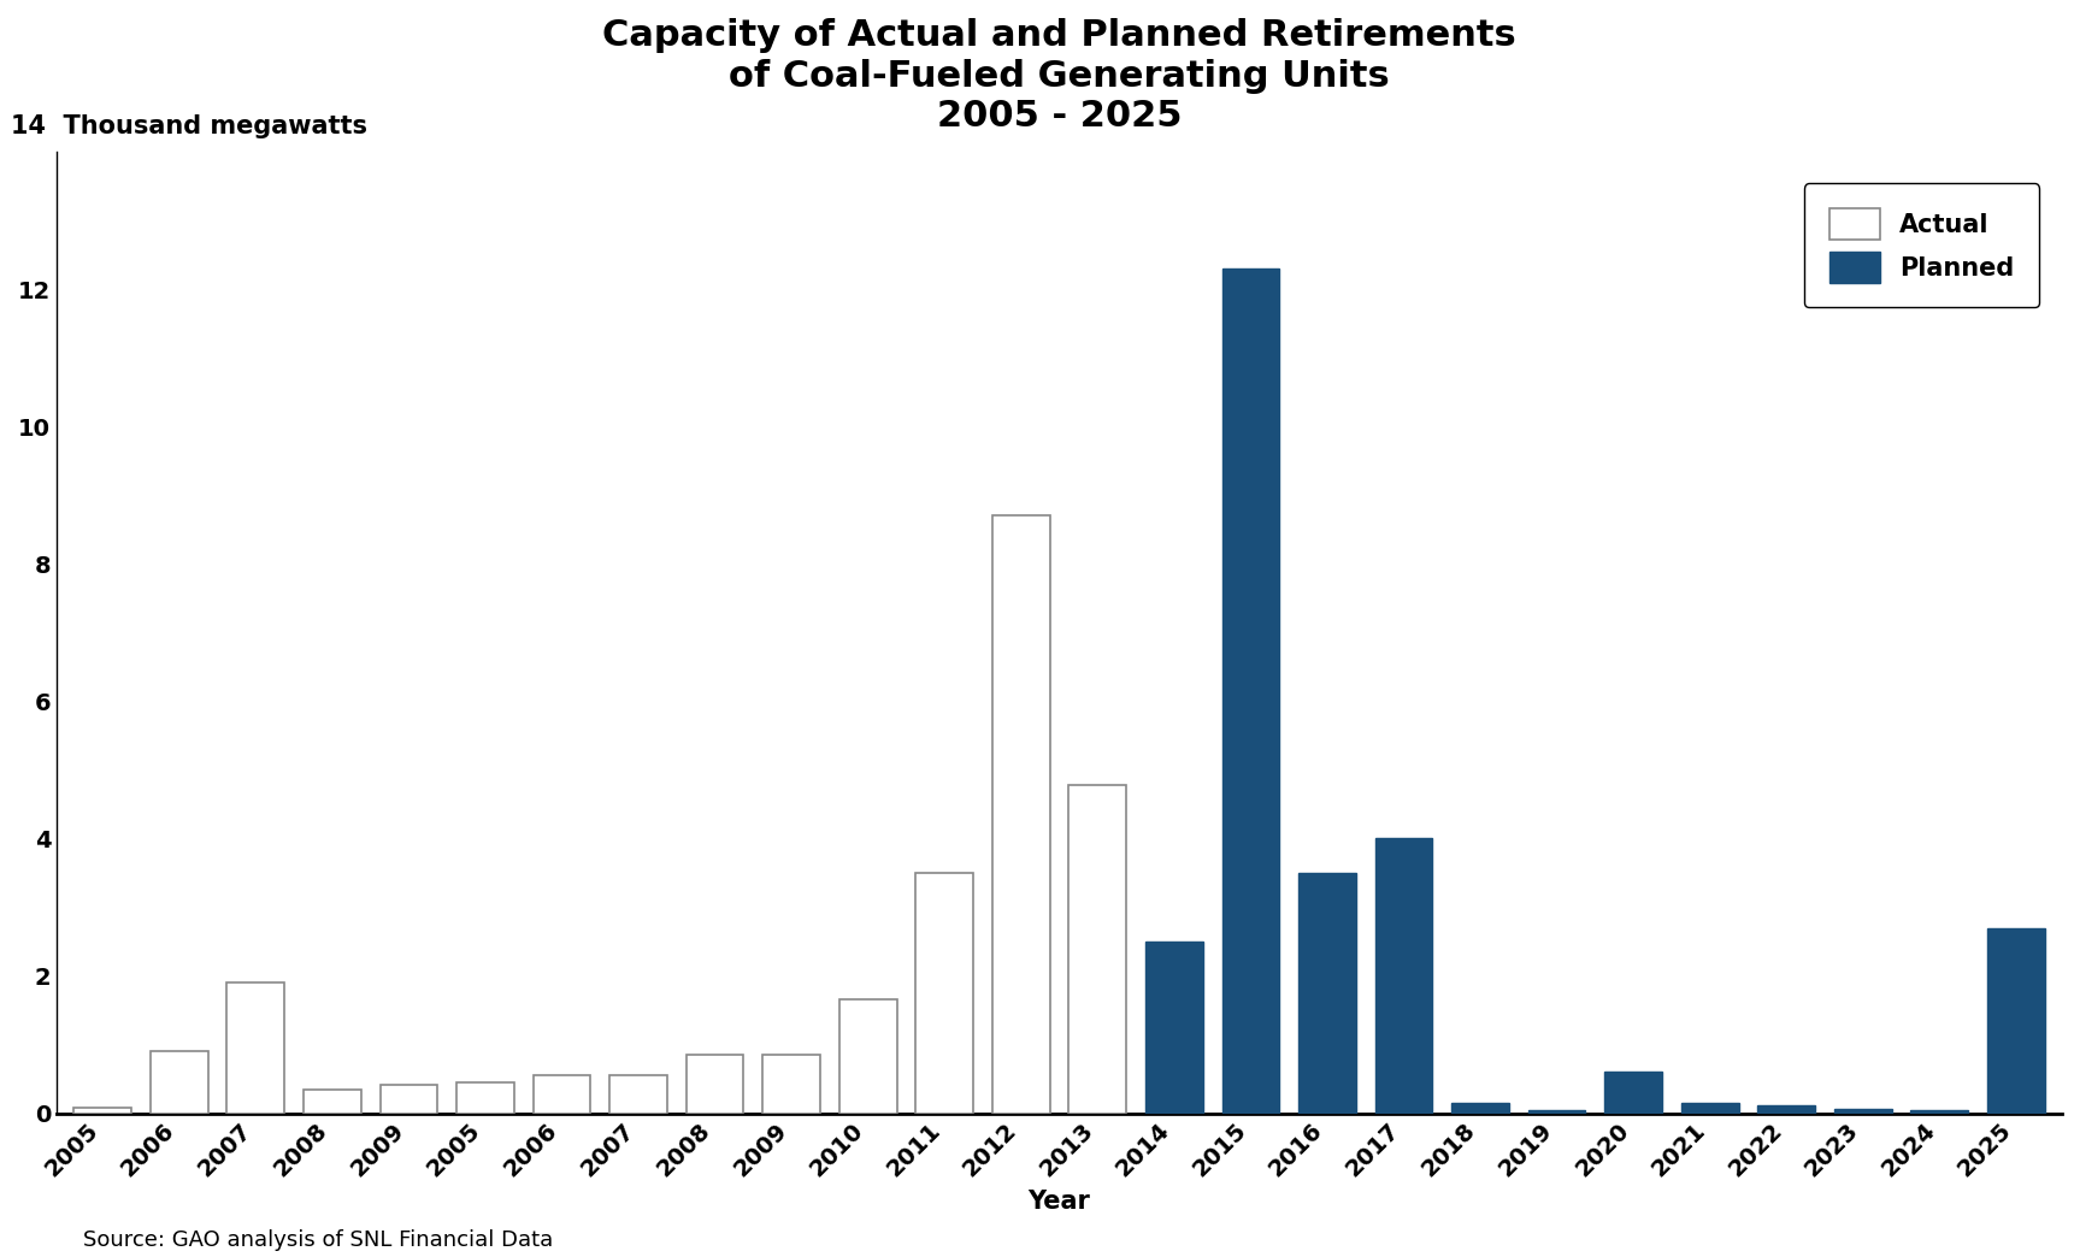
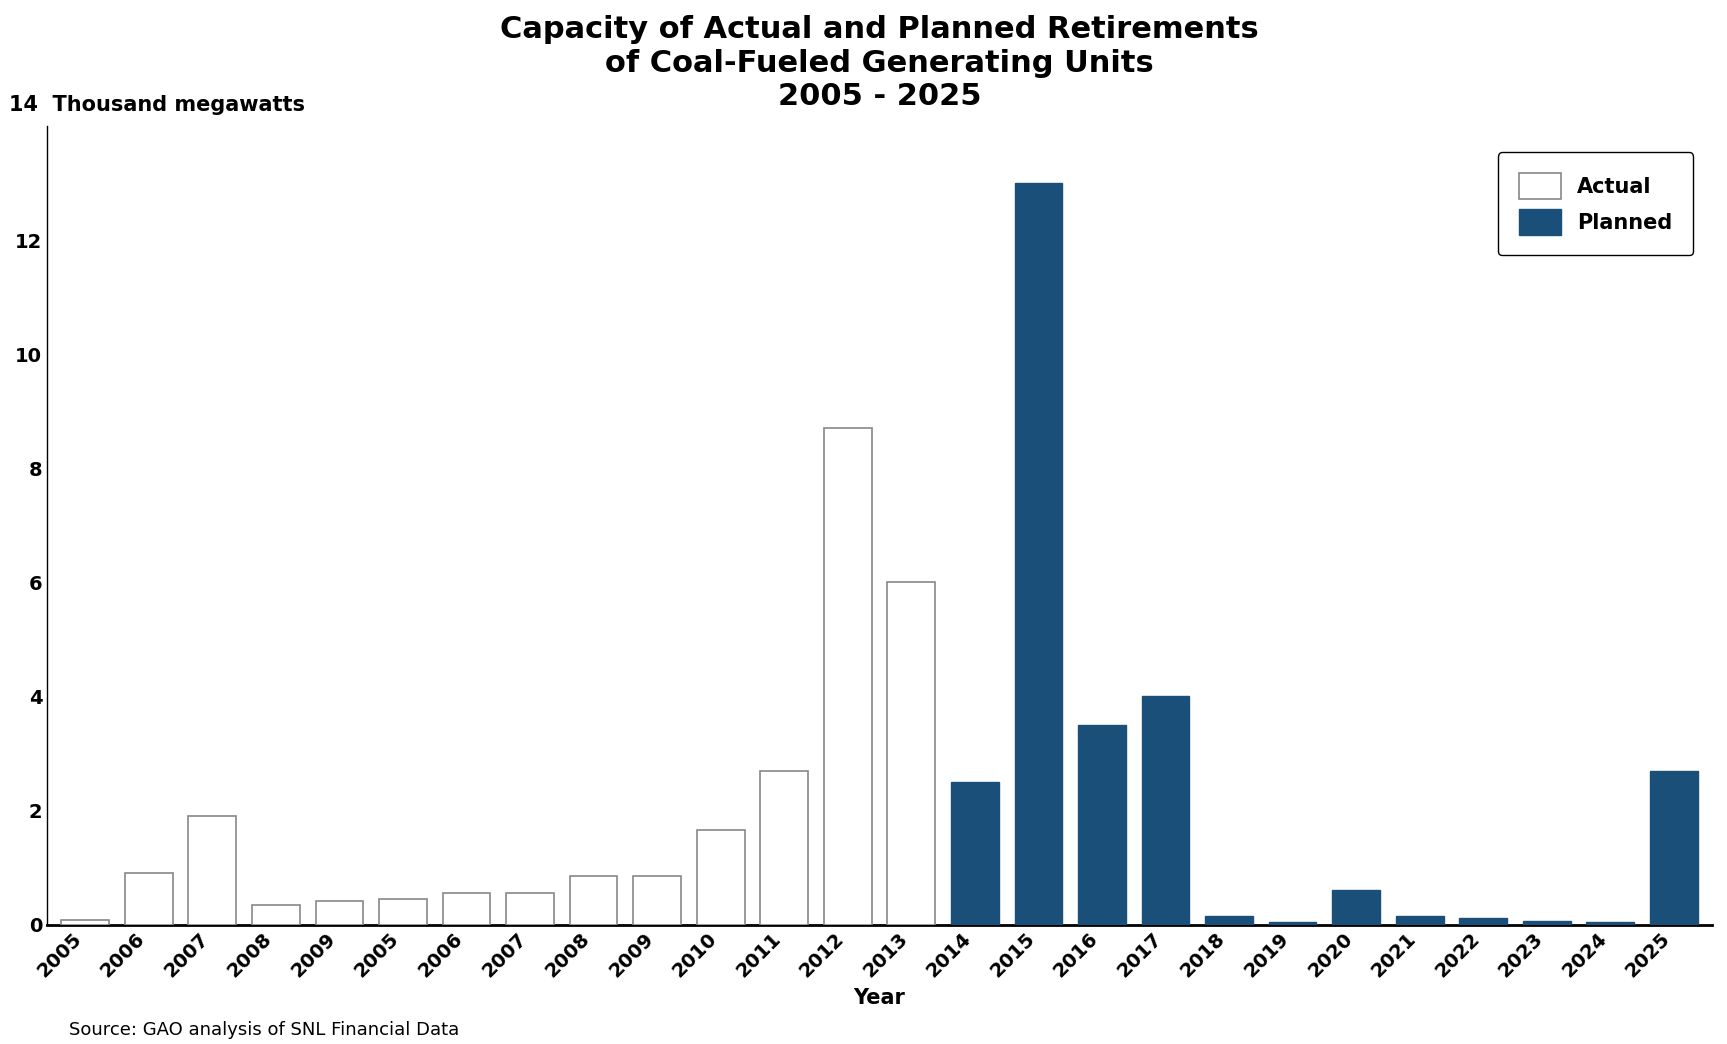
2011: 3.50 -> 2.70
2013: 4.78 -> 6.00
2015: 12.30 -> 13.00
